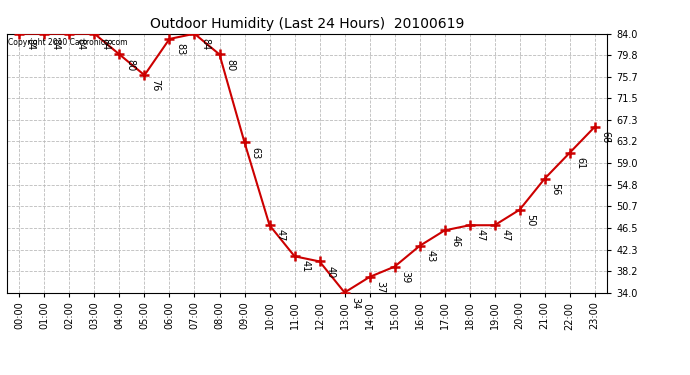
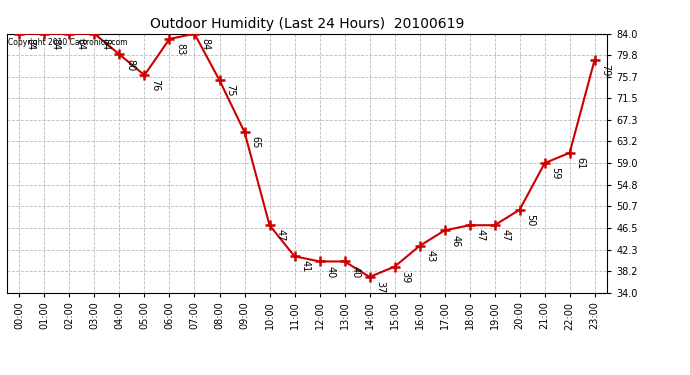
08:00: 80 -> 75
09:00: 63 -> 65
13:00: 34 -> 40
21:00: 56 -> 59
23:00: 66 -> 79
